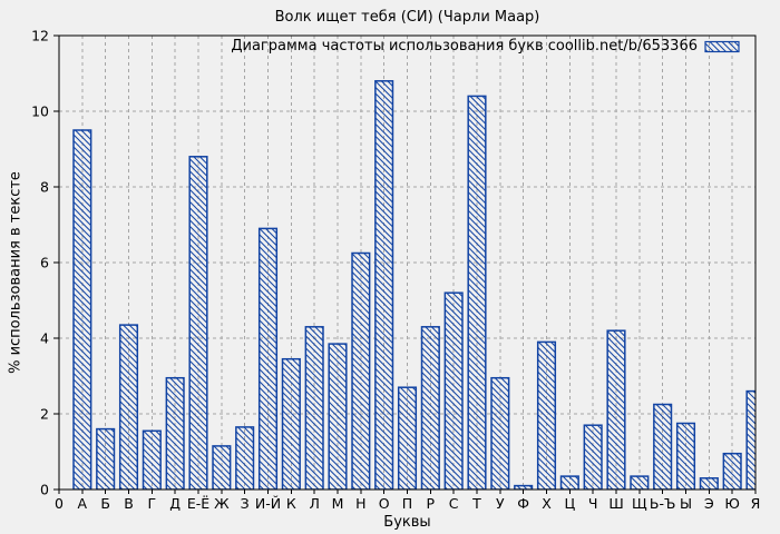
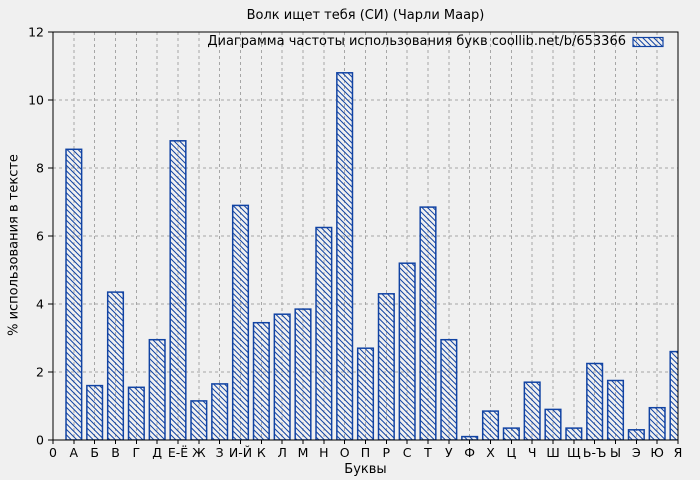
А: 9.5 -> 8.6
Л: 4.3 -> 3.7
Т: 10.4 -> 6.8
Х: 3.9 -> 0.8
Ш: 4.2 -> 0.9
